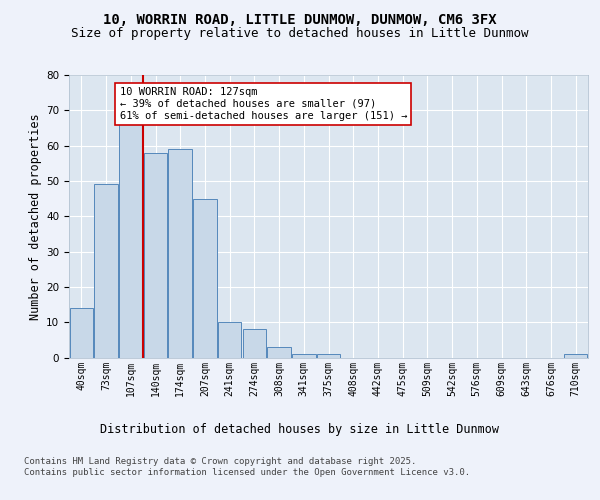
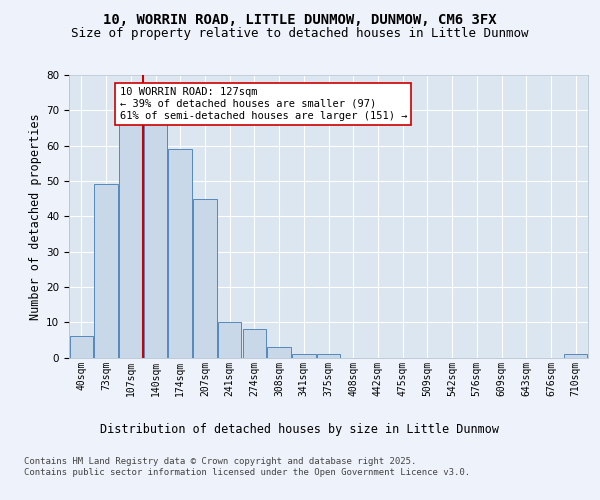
40sqm: 14 -> 6
140sqm: 58 -> 66
